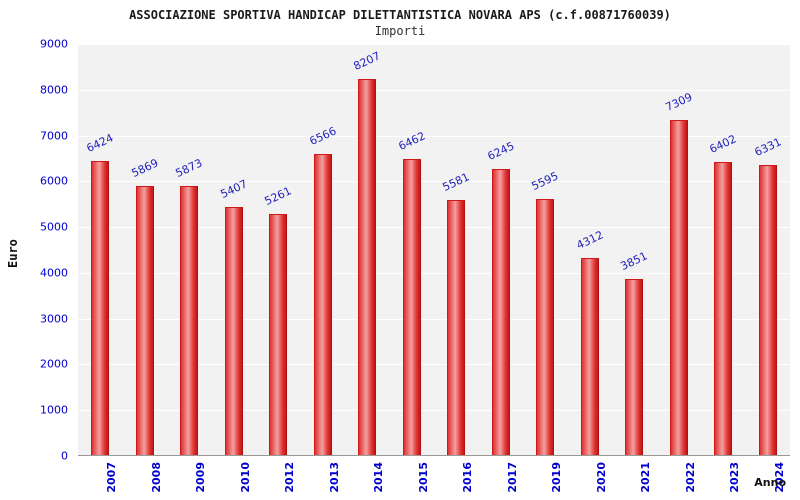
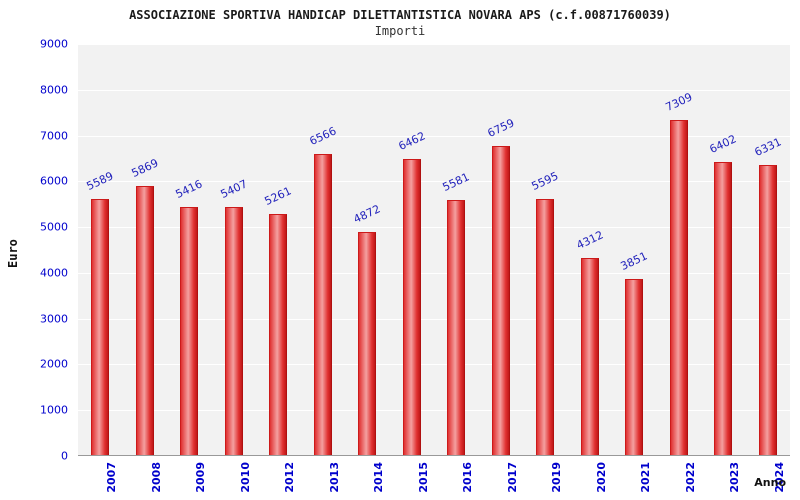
2007: 6424 -> 5589
2009: 5873 -> 5416
2014: 8207 -> 4872
2017: 6245 -> 6759
